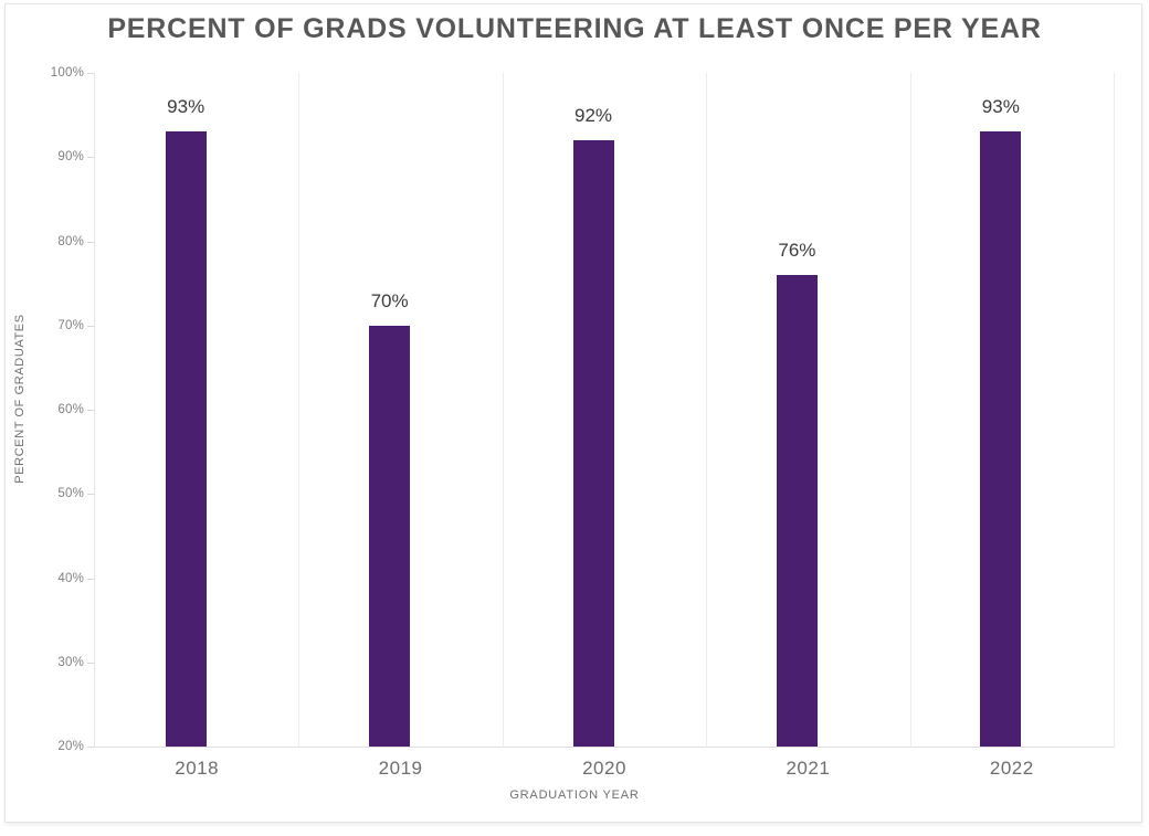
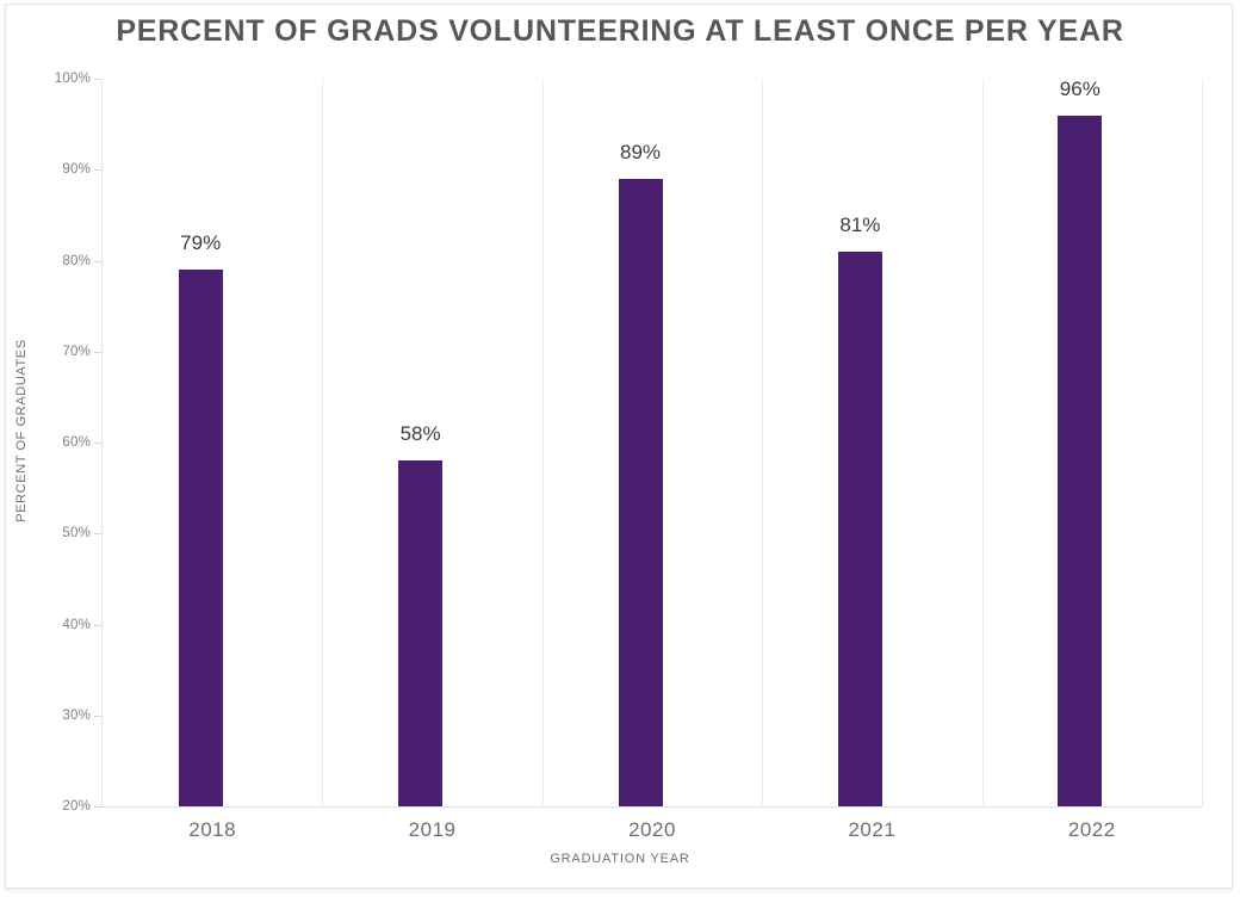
2018: 93% -> 79%
2019: 70% -> 58%
2020: 92% -> 89%
2021: 76% -> 81%
2022: 93% -> 96%
